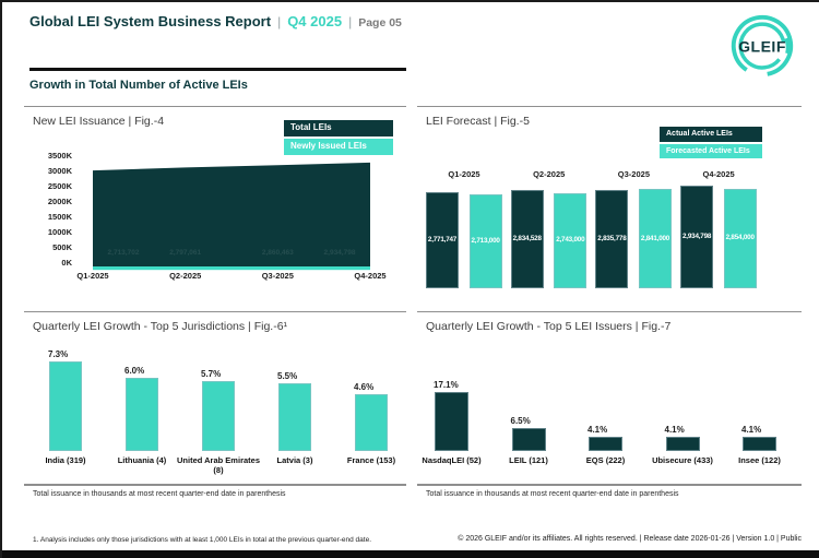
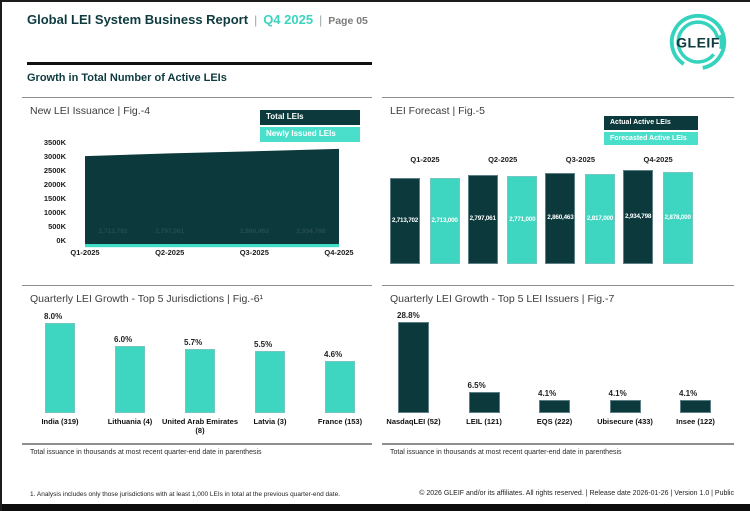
LEI Forecast | Fig.-5/Actual Active LEIs/Q1-2025: 2,771,747 -> 2,713,702
LEI Forecast | Fig.-5/Actual Active LEIs/Q2-2025: 2,834,528 -> 2,797,061
LEI Forecast | Fig.-5/Forecasted Active LEIs/Q2-2025: 2,743,000 -> 2,771,000
LEI Forecast | Fig.-5/Actual Active LEIs/Q3-2025: 2,835,778 -> 2,860,463
LEI Forecast | Fig.-5/Forecasted Active LEIs/Q3-2025: 2,841,000 -> 2,817,000
LEI Forecast | Fig.-5/Forecasted Active LEIs/Q4-2025: 2,854,000 -> 2,878,000
Quarterly LEI Growth - Top 5 Jurisdictions | Fig.-6¹/India (319): 7.3% -> 8.0%
Quarterly LEI Growth - Top 5 LEI Issuers | Fig.-7/NasdaqLEI (52): 17.1% -> 28.8%
